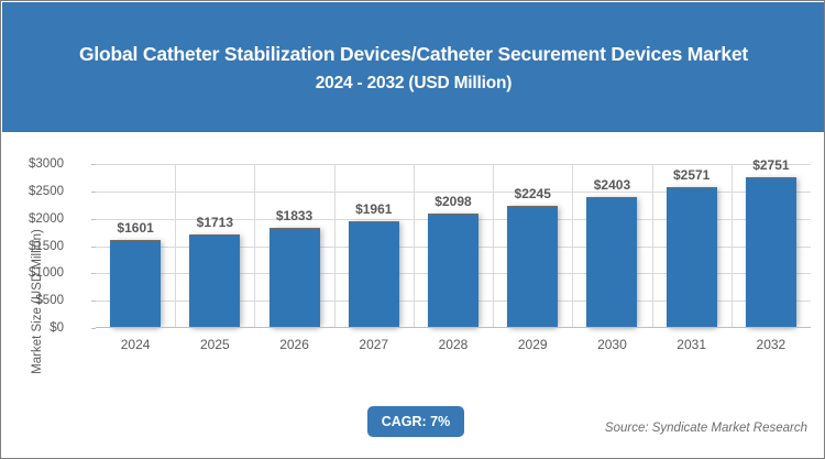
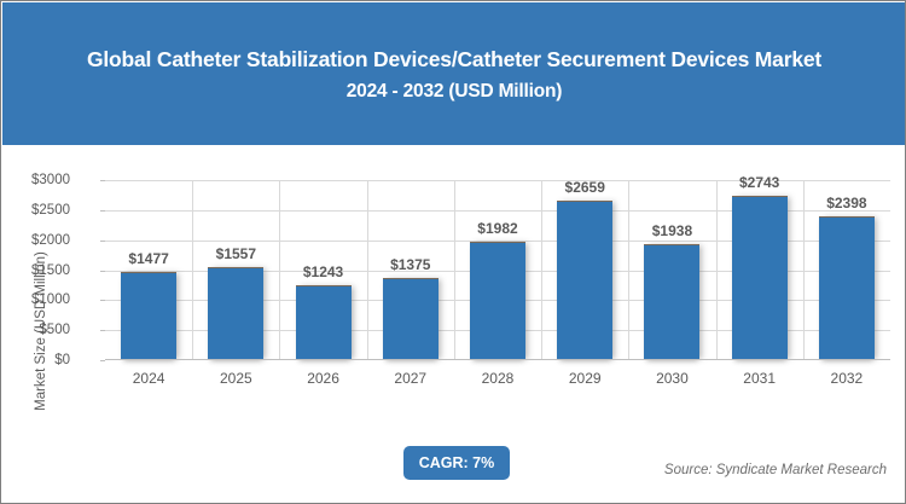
2024: $1601 -> $1477
2025: $1713 -> $1557
2026: $1833 -> $1243
2027: $1961 -> $1375
2028: $2098 -> $1982
2029: $2245 -> $2659
2030: $2403 -> $1938
2031: $2571 -> $2743
2032: $2751 -> $2398
